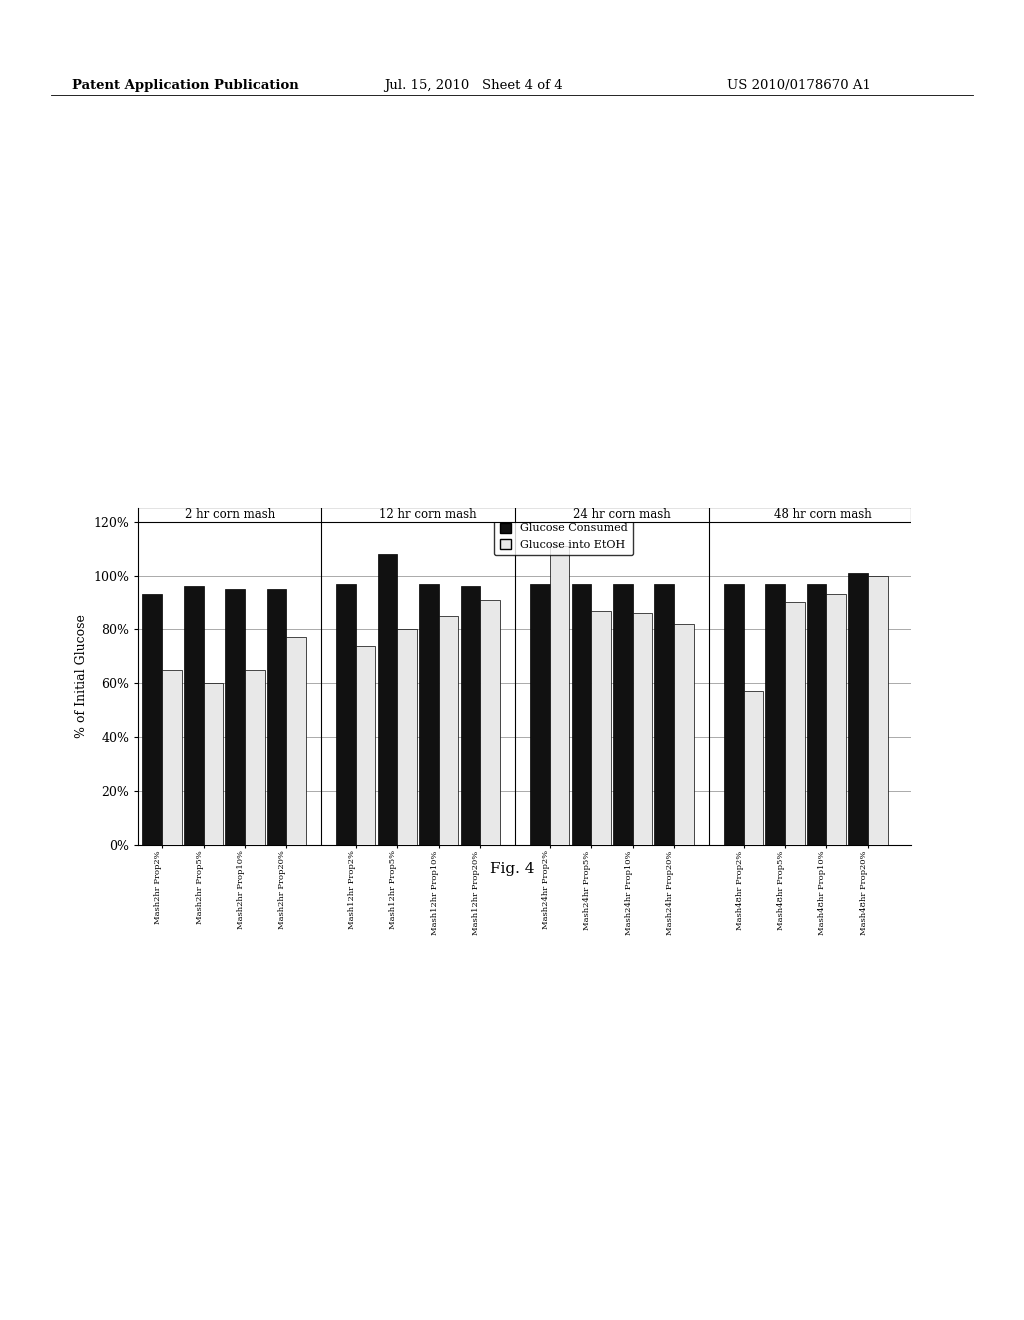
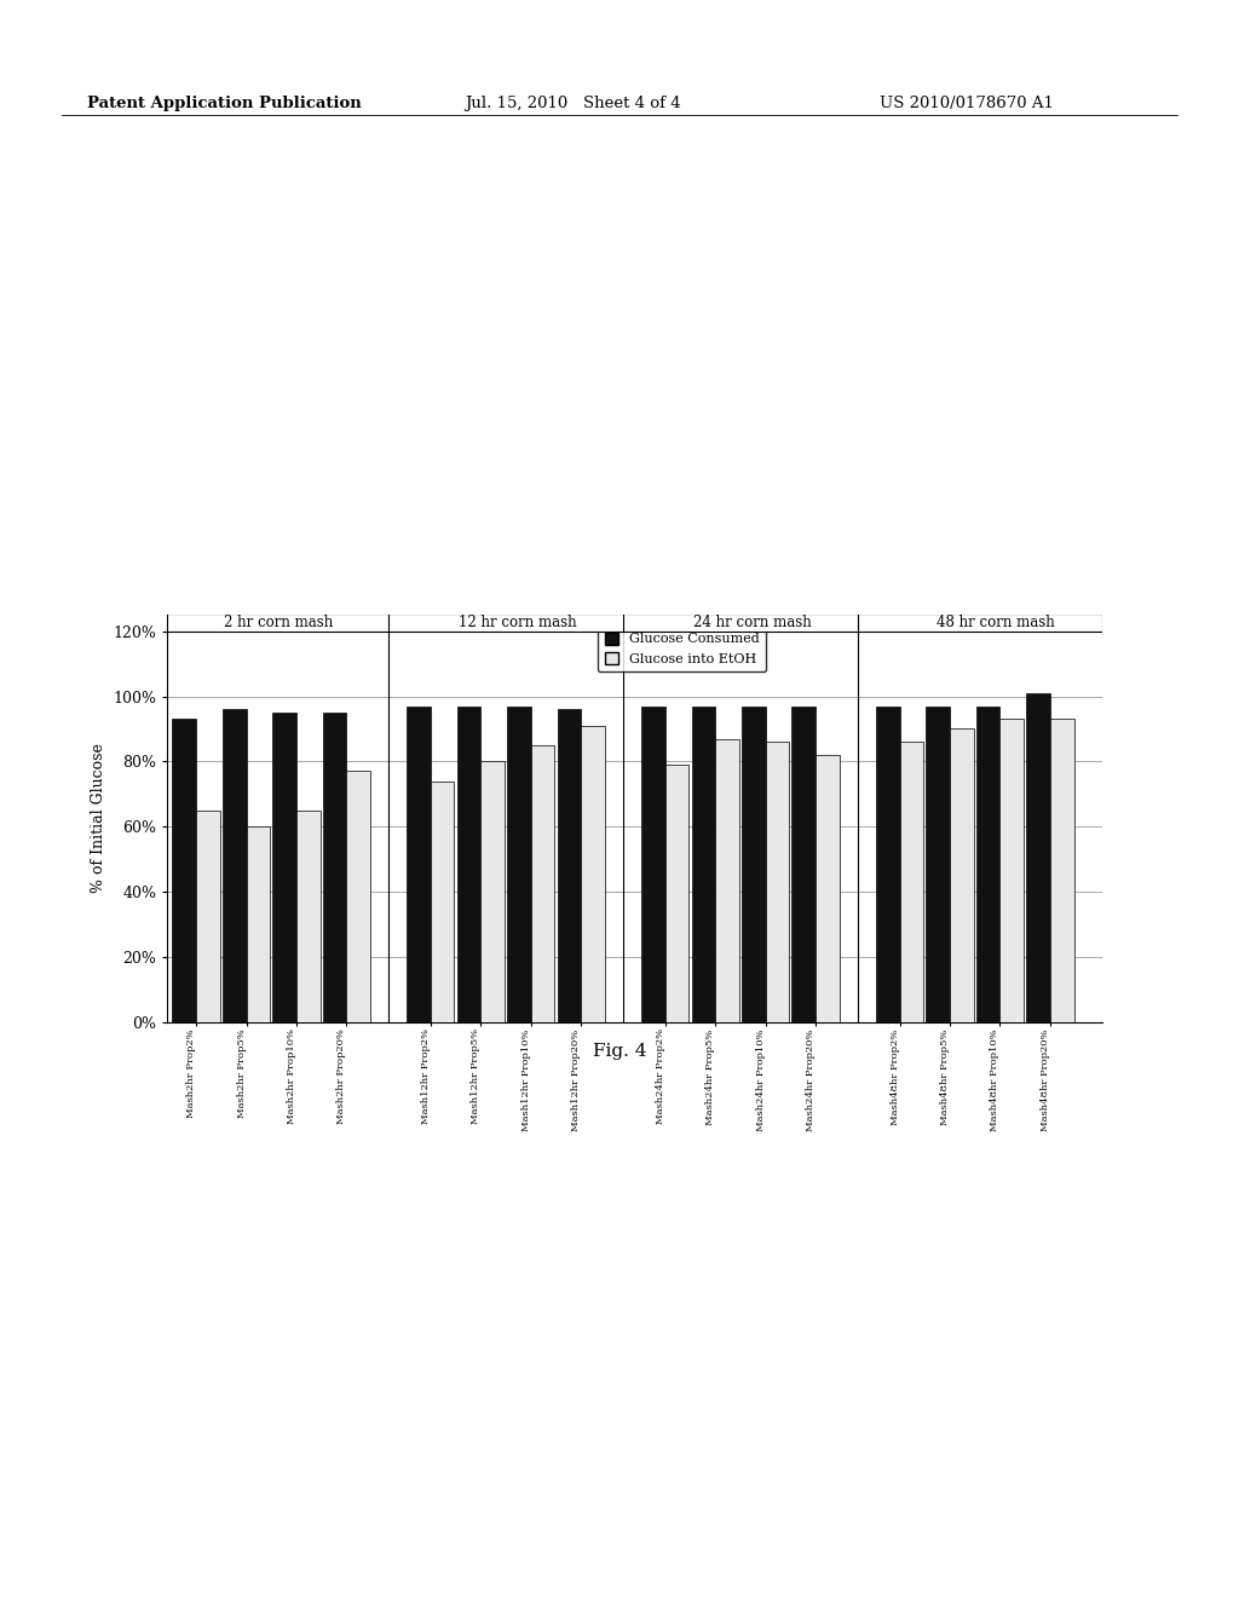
Glucose Consumed/Mash12hr Prop5%: 108% -> 97%
Glucose into EtOH/Mash24hr Prop2%: 111% -> 79%
Glucose into EtOH/Mash48hr Prop2%: 57% -> 86%
Glucose into EtOH/Mash48hr Prop20%: 100% -> 93%
